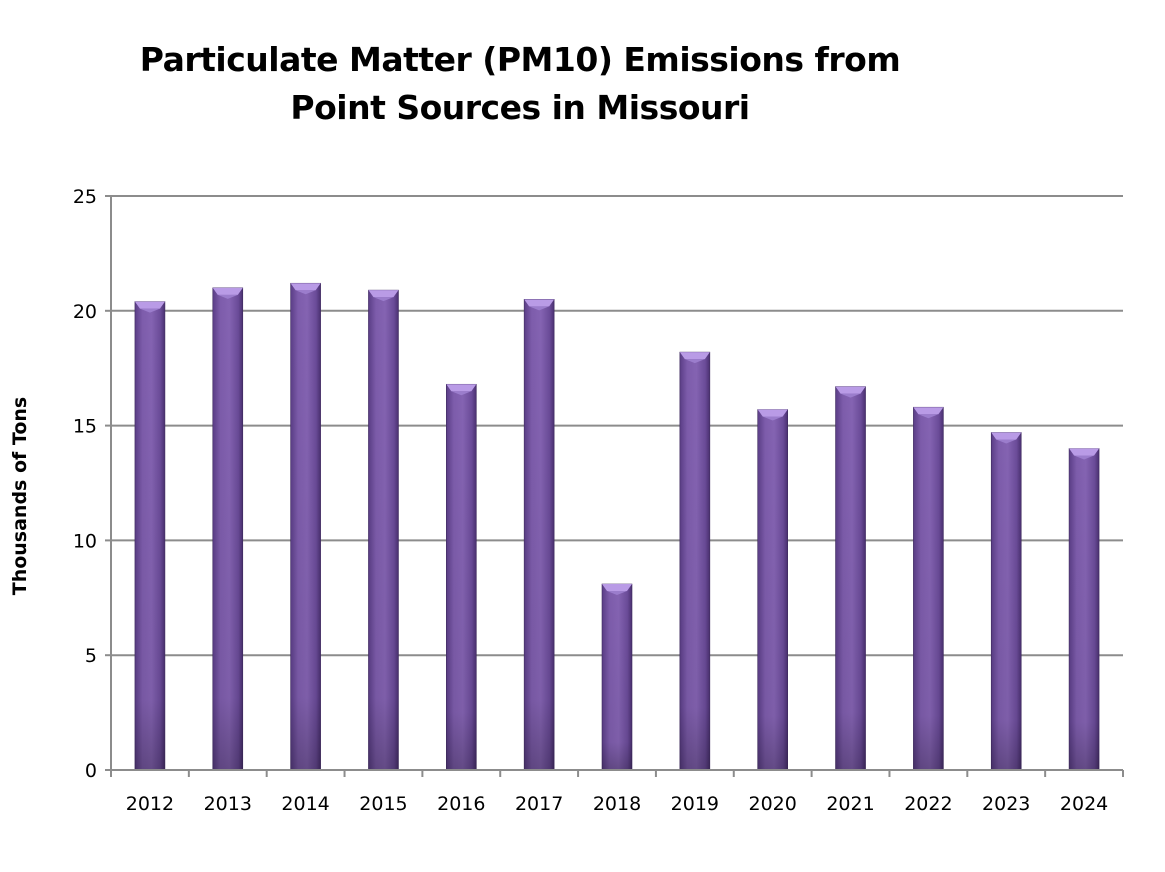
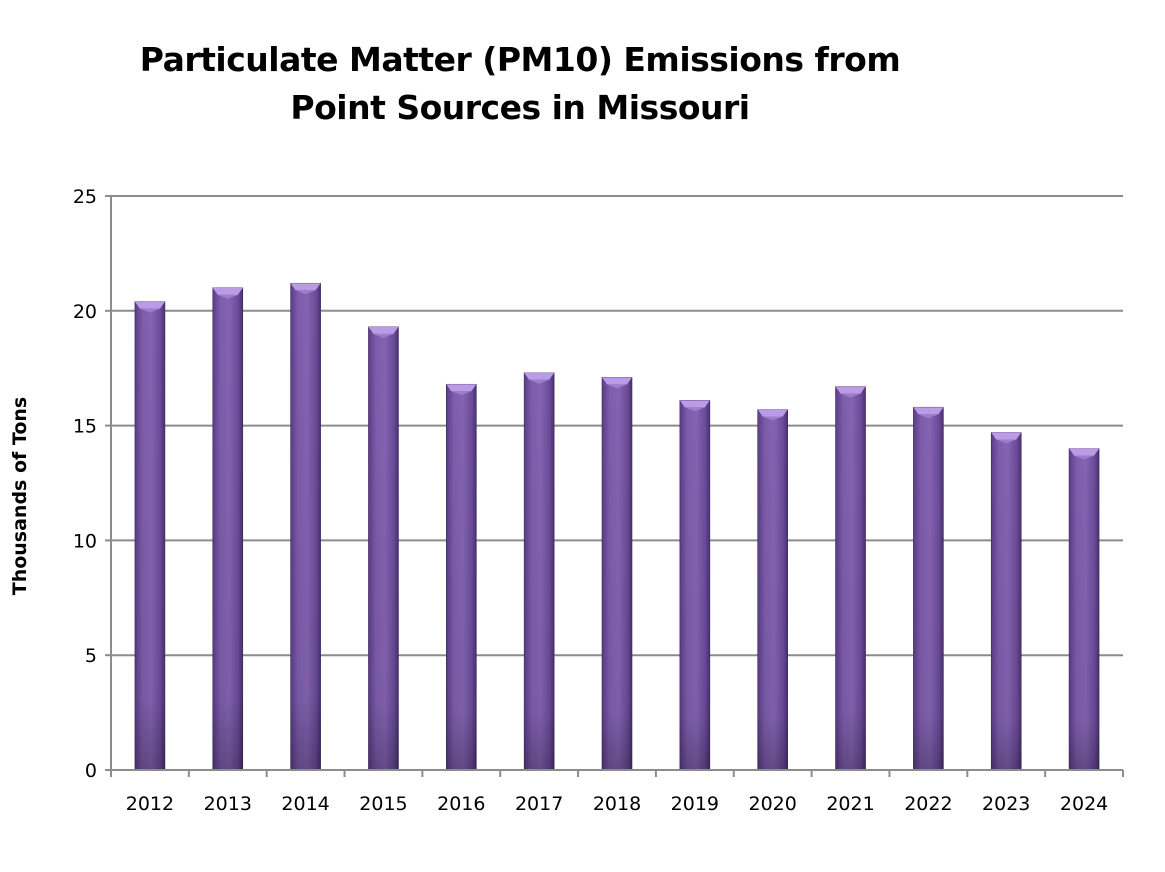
2015: 20.9 -> 19.3
2017: 20.5 -> 17.3
2018: 8.1 -> 17.1
2019: 18.2 -> 16.1
